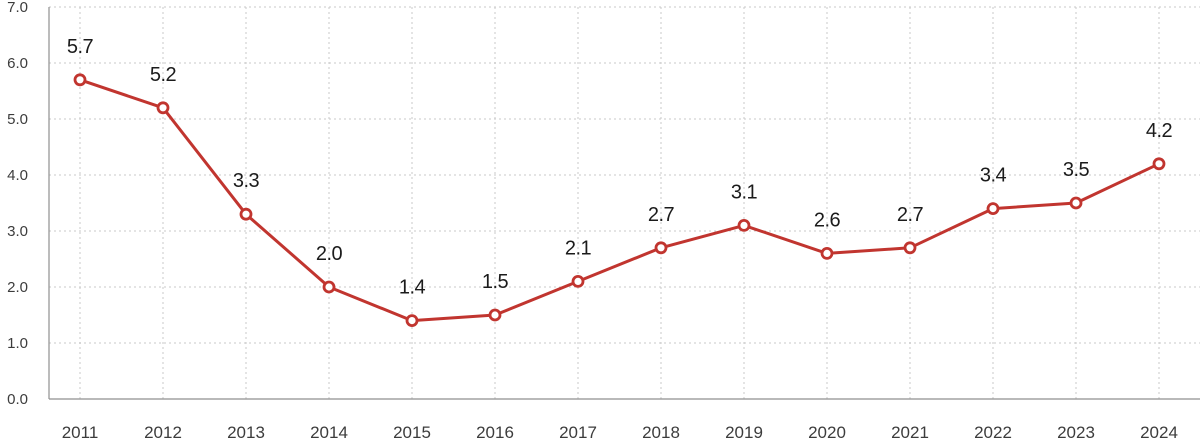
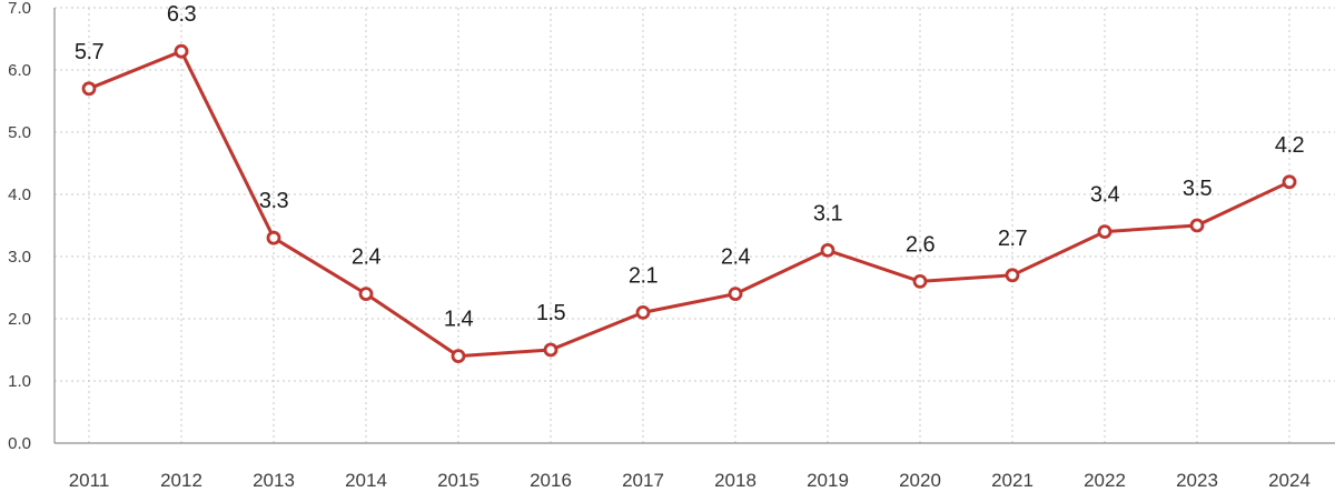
2012: 5.2 -> 6.3
2014: 2.0 -> 2.4
2018: 2.7 -> 2.4
